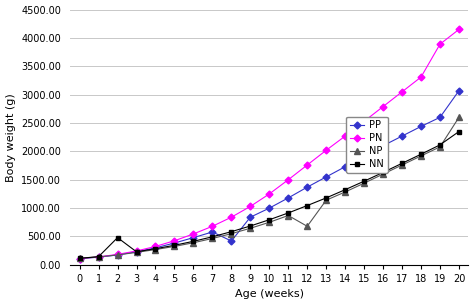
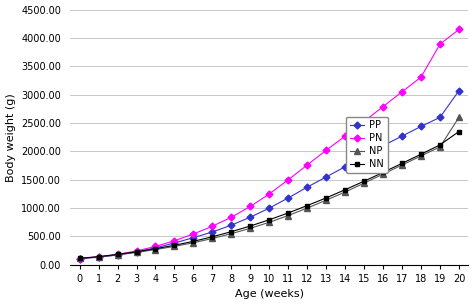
NN/2: 480 -> 180
PP/8: 420 -> 700
NP/12: 680 -> 1000
